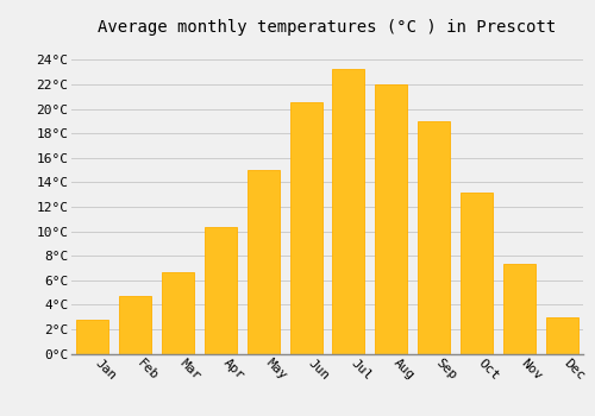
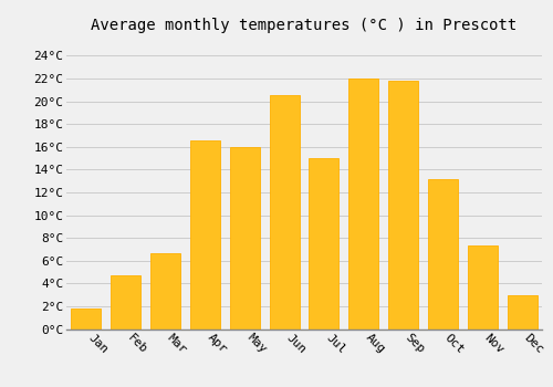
Jan: 2.8°C -> 1.8°C
Apr: 10.3°C -> 16.6°C
May: 15.0°C -> 16.0°C
Jul: 23.3°C -> 15.0°C
Sep: 19.0°C -> 21.8°C
